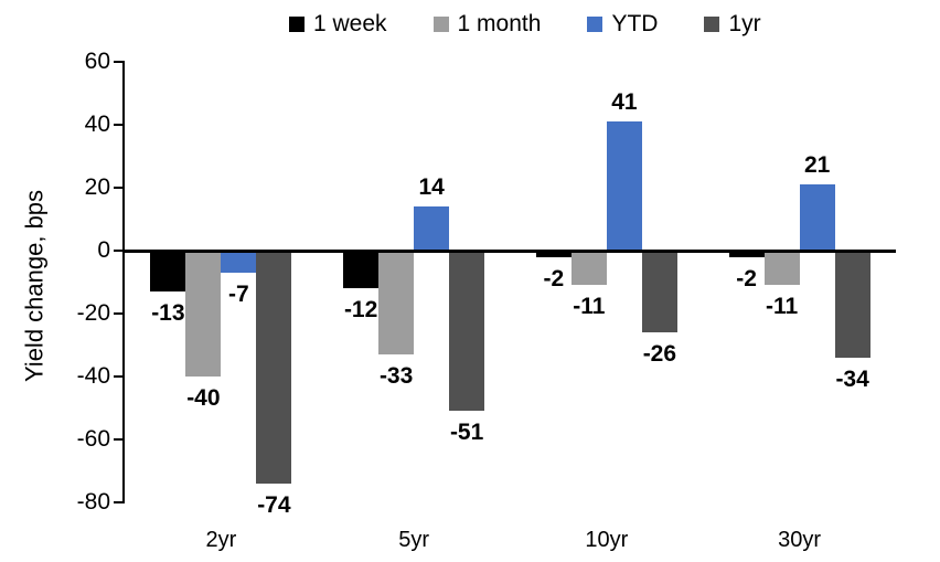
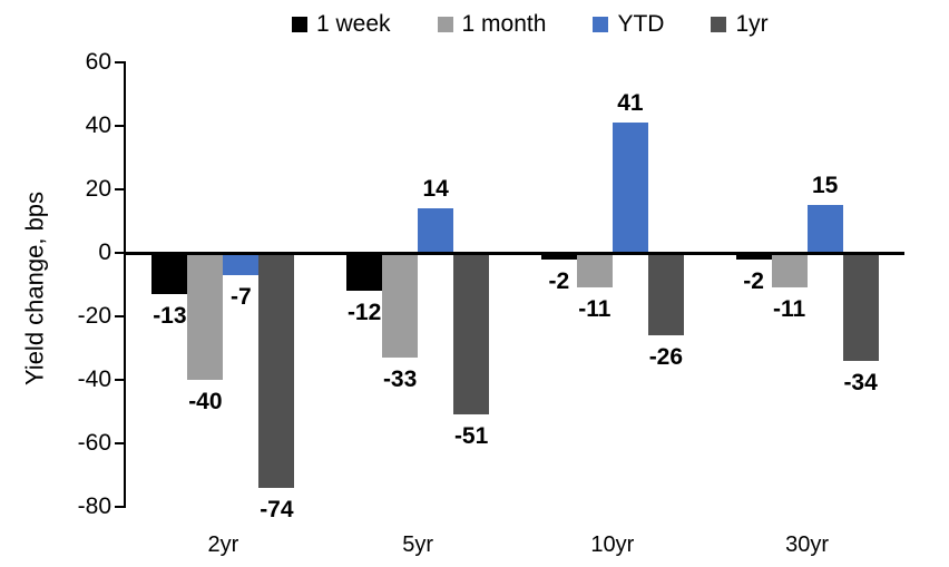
YTD/30yr: 21 -> 15
